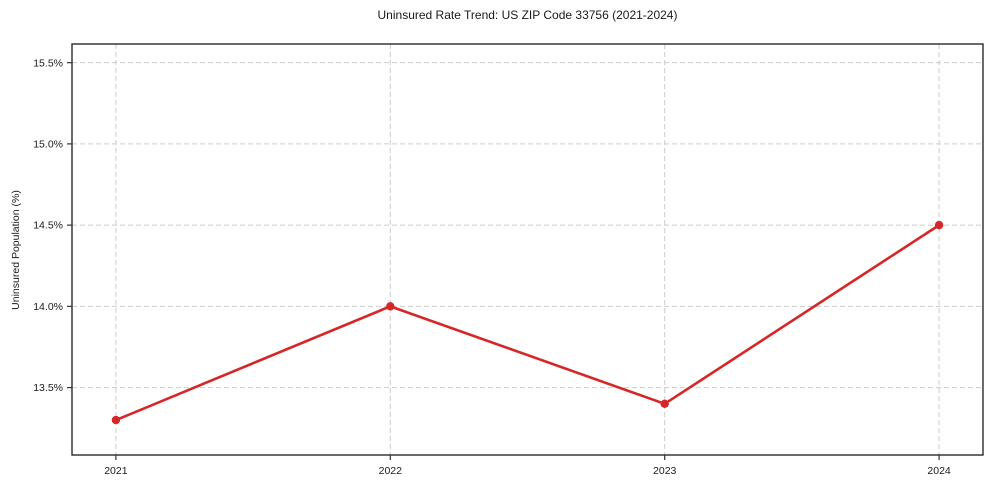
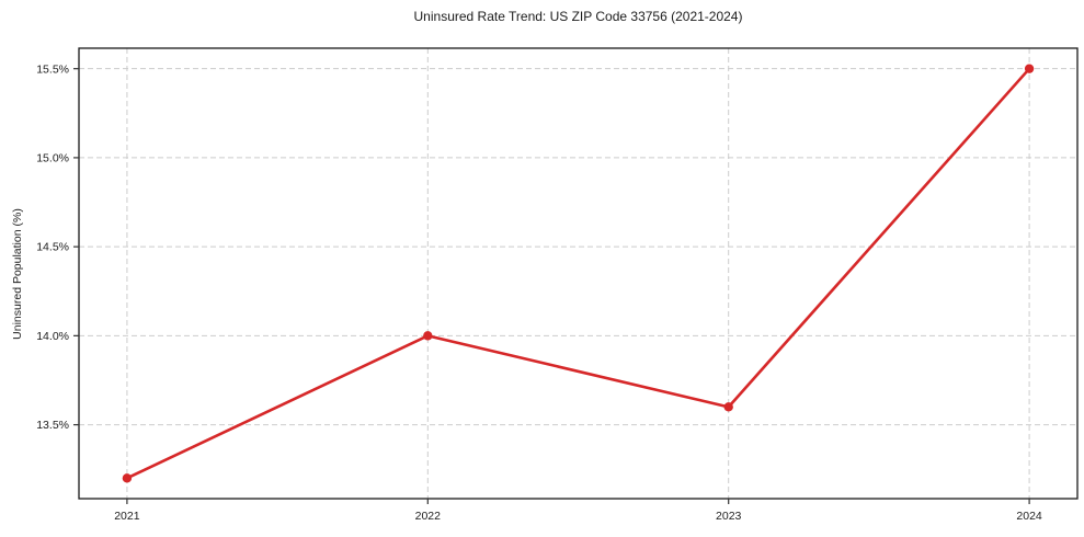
2021: 13.3% -> 13.2%
2023: 13.4% -> 13.6%
2024: 14.5% -> 15.5%
